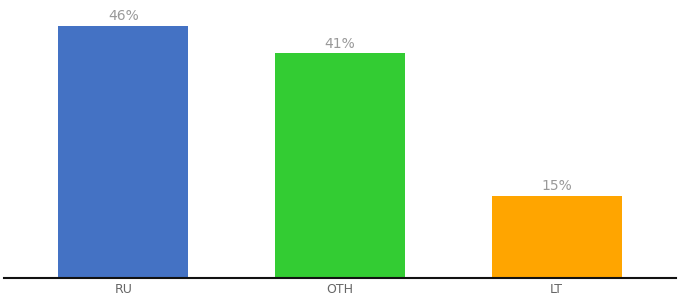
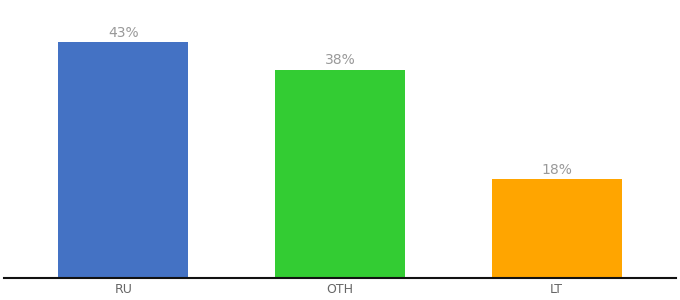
RU: 46% -> 43%
OTH: 41% -> 38%
LT: 15% -> 18%
